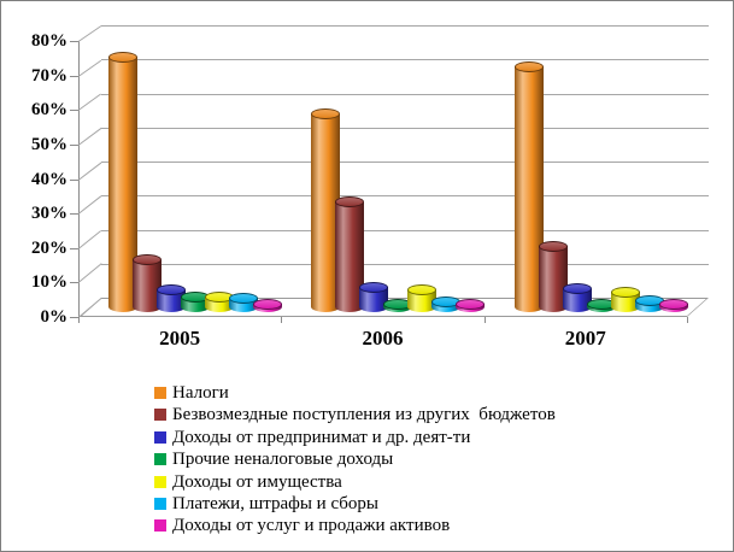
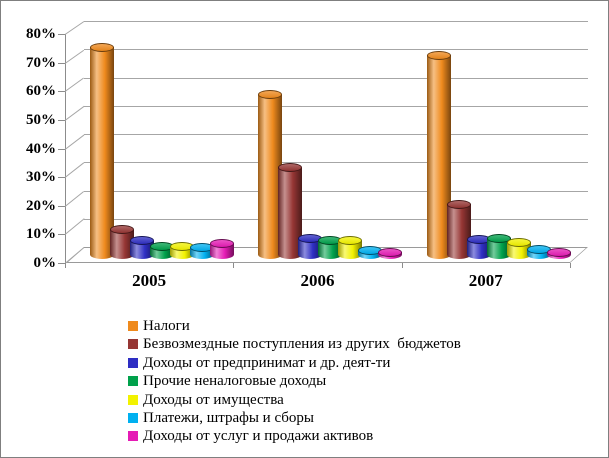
Безвозмездные поступления из других бюджетов/2005: 14% -> 9%
Доходы от услуг и продажи активов/2005: 1% -> 4%
Прочие неналоговые доходы/2006: 1% -> 5%
Прочие неналоговые доходы/2007: 1% -> 6%
